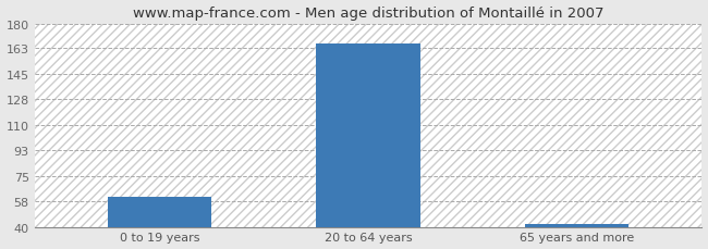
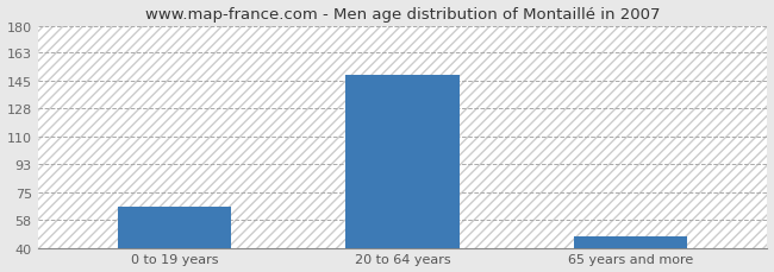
0 to 19 years: 61 -> 66
20 to 64 years: 166 -> 149
65 years and more: 42 -> 47
